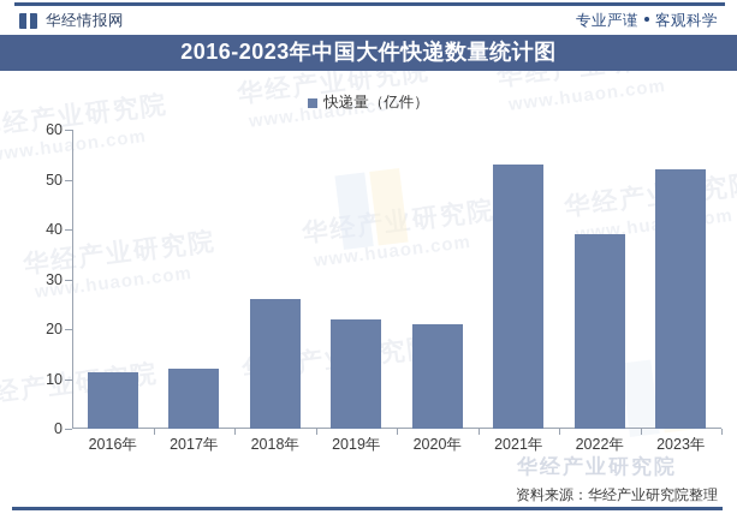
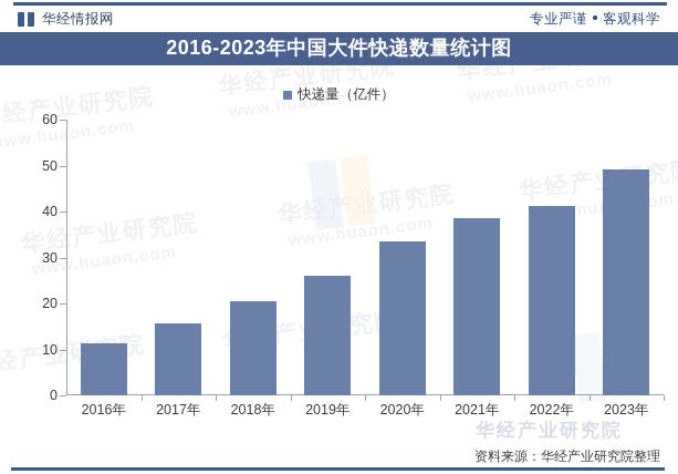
2017年: 12 -> 16
2018年: 26 -> 20
2019年: 22 -> 26
2020年: 21 -> 33
2021年: 53 -> 38
2022年: 39 -> 41
2023年: 52 -> 49
